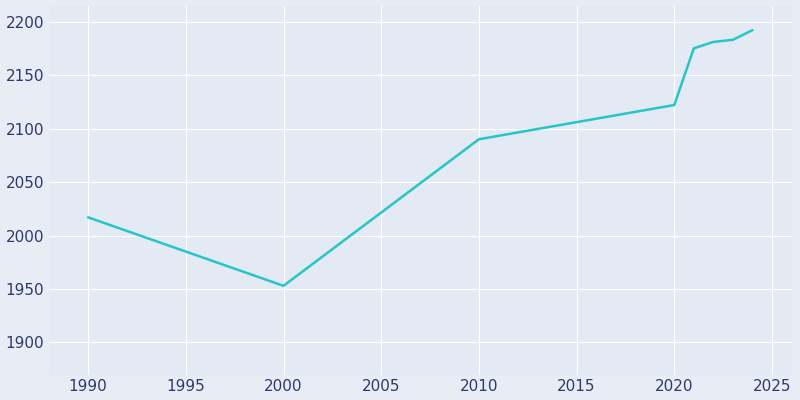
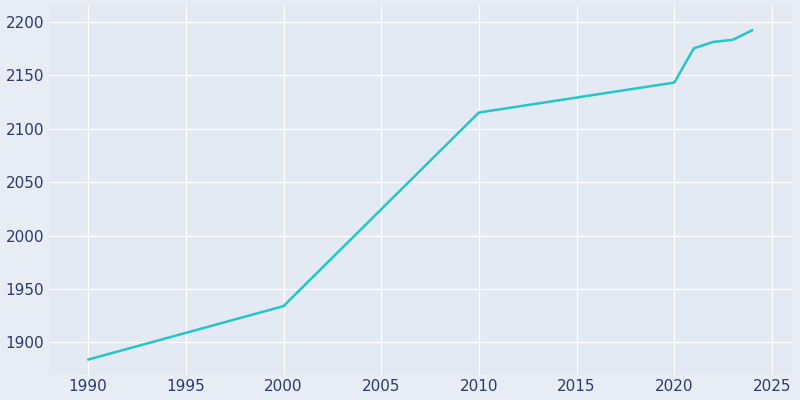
1990: 2017 -> 1884
2000: 1953 -> 1934
2010: 2090 -> 2115
2020: 2122 -> 2143
